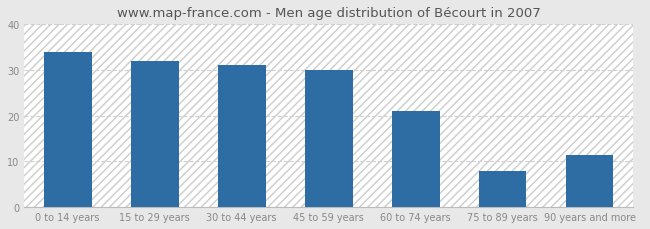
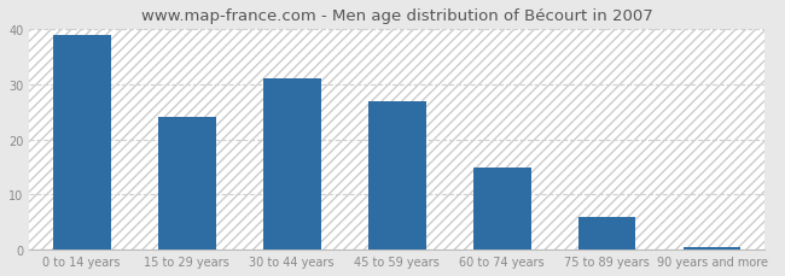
0 to 14 years: 34.0 -> 39.0
15 to 29 years: 32.0 -> 24.0
45 to 59 years: 30.0 -> 27.0
60 to 74 years: 21.0 -> 15.0
75 to 89 years: 8.0 -> 6.0
90 years and more: 11.5 -> 0.5
